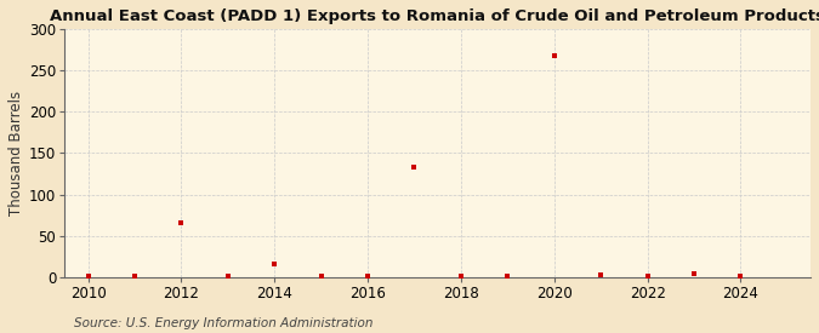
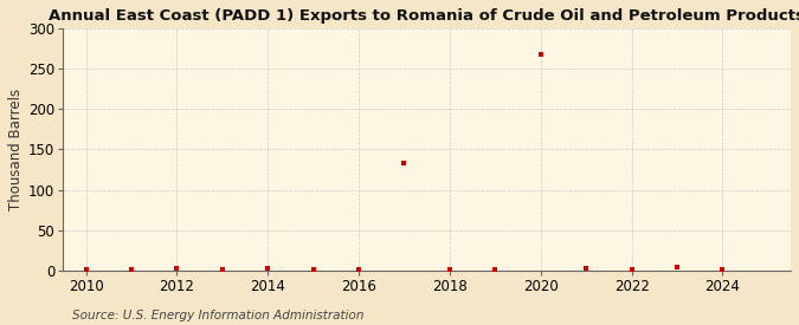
2012: 66 -> 2
2014: 16 -> 3
